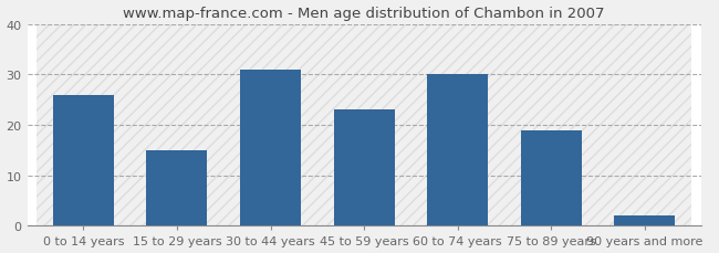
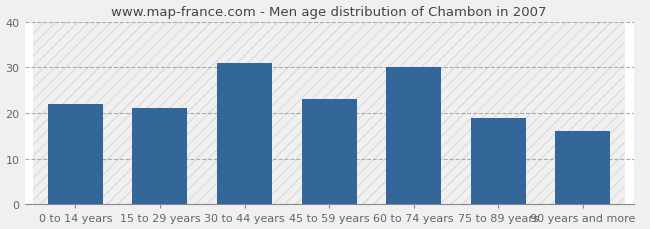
0 to 14 years: 26 -> 22
15 to 29 years: 15 -> 21
90 years and more: 2 -> 16
